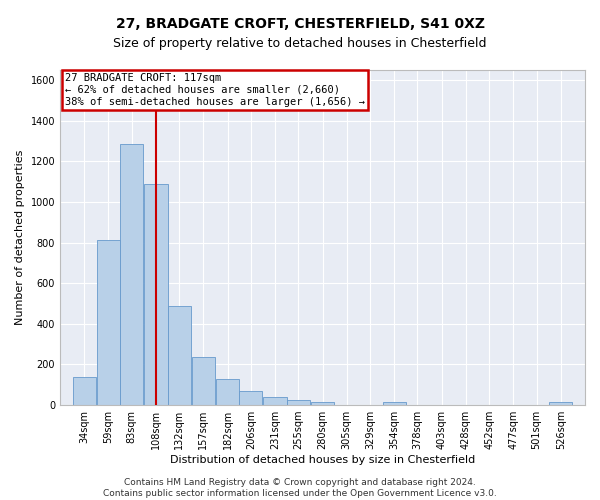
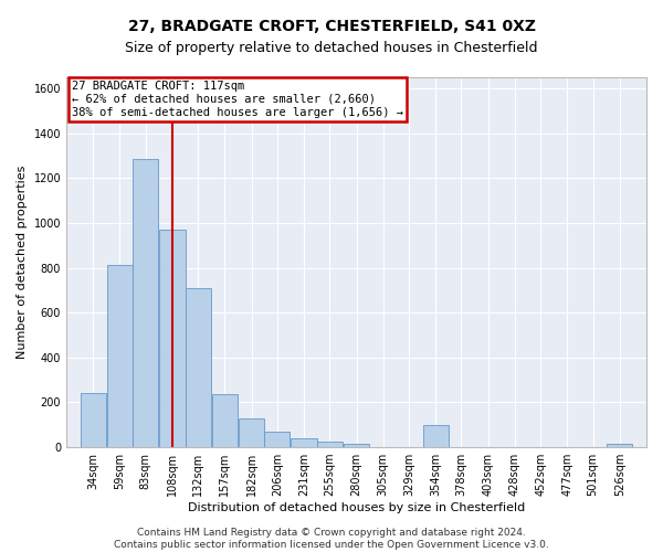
34sqm: 140 -> 240
108sqm: 1090 -> 970
132sqm: 490 -> 710
354sqm: 14 -> 100
